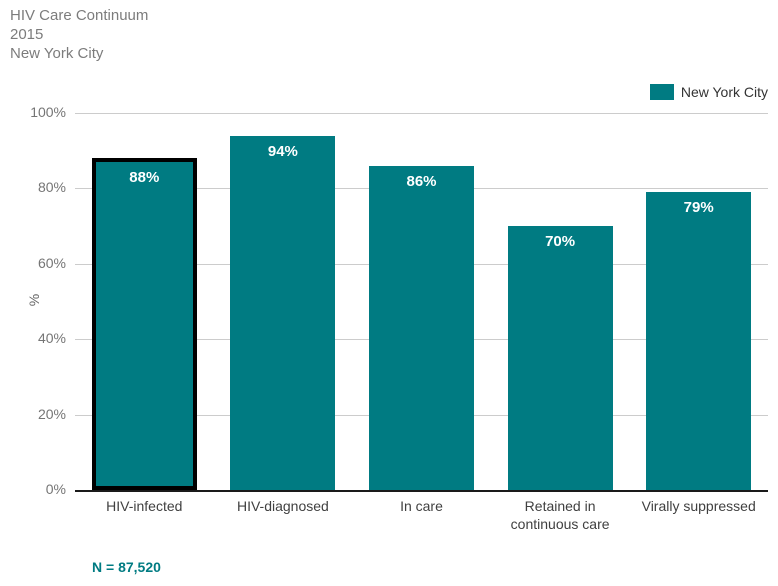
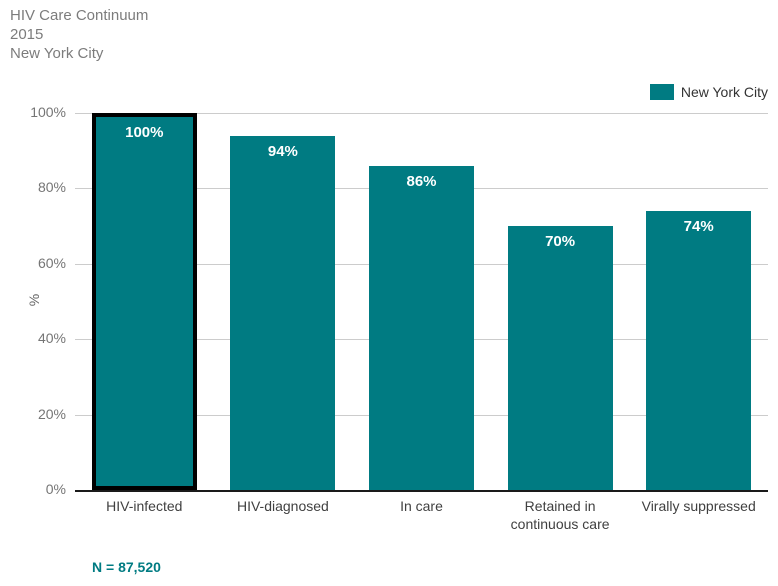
HIV-infected: 88% -> 100%
Virally suppressed: 79% -> 74%
